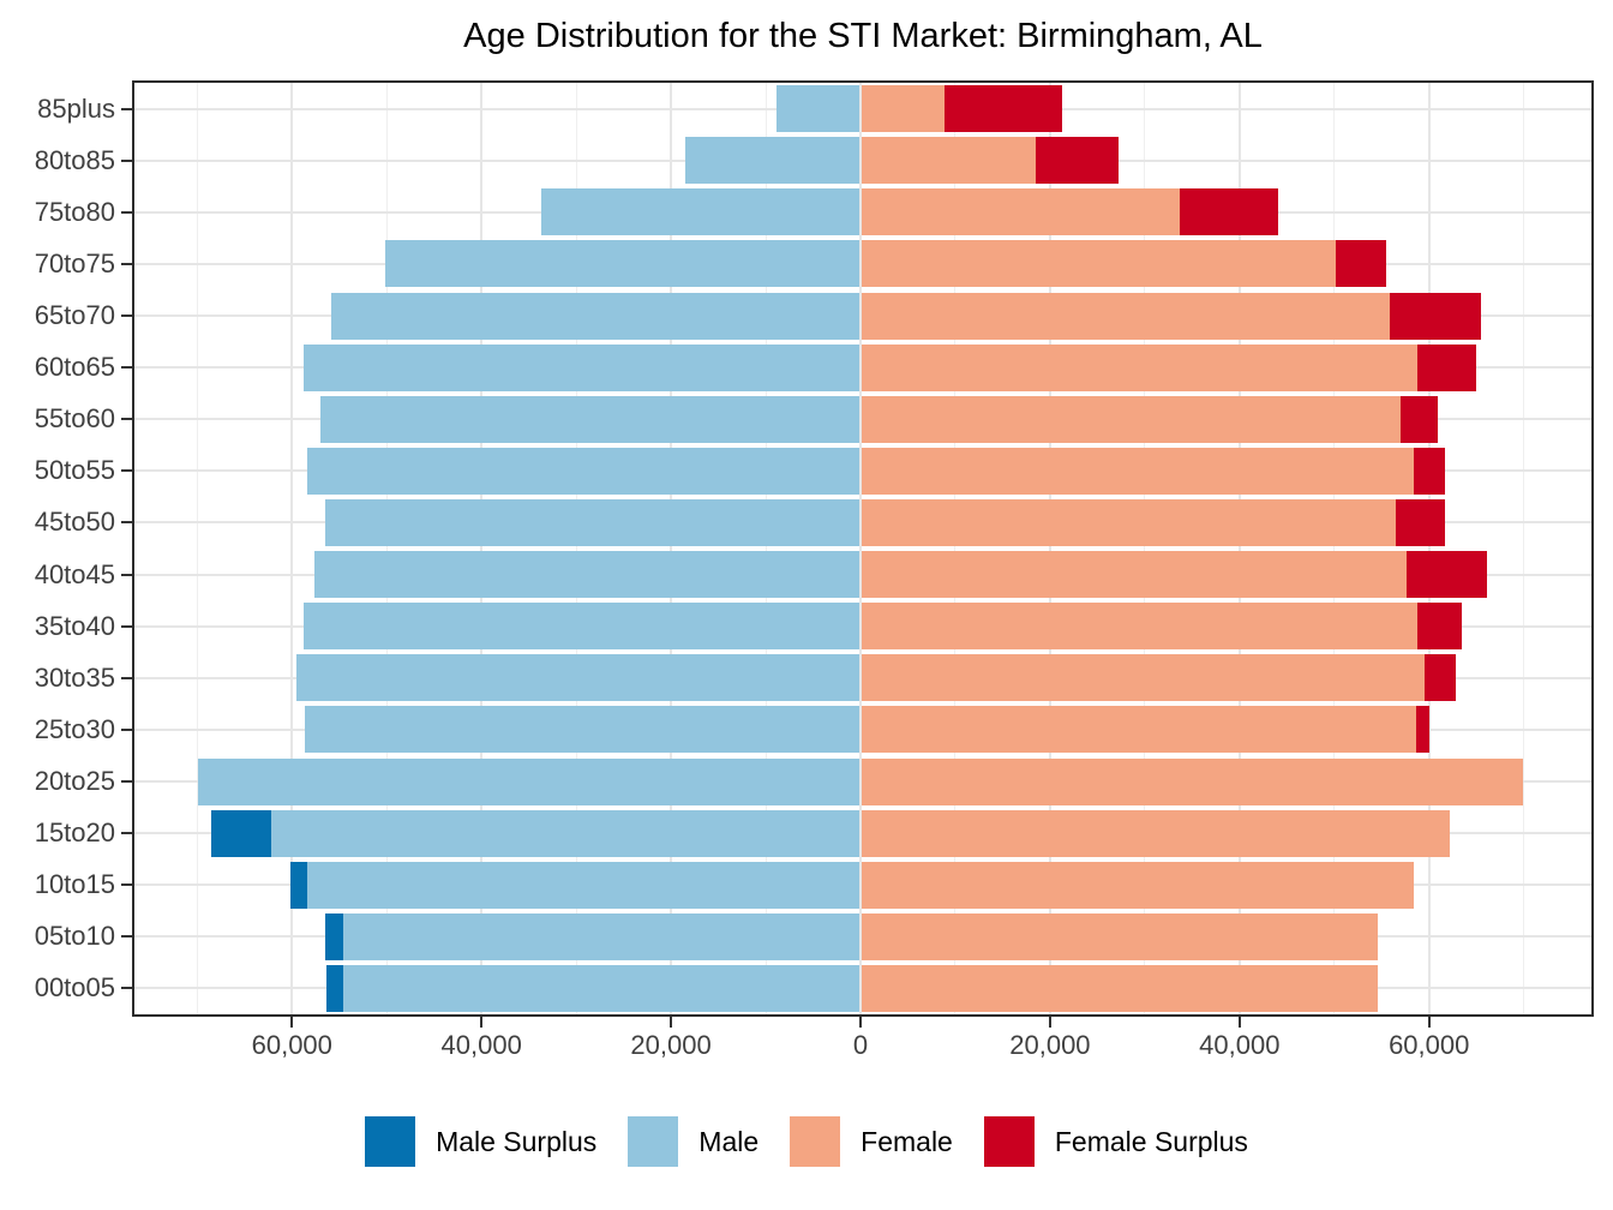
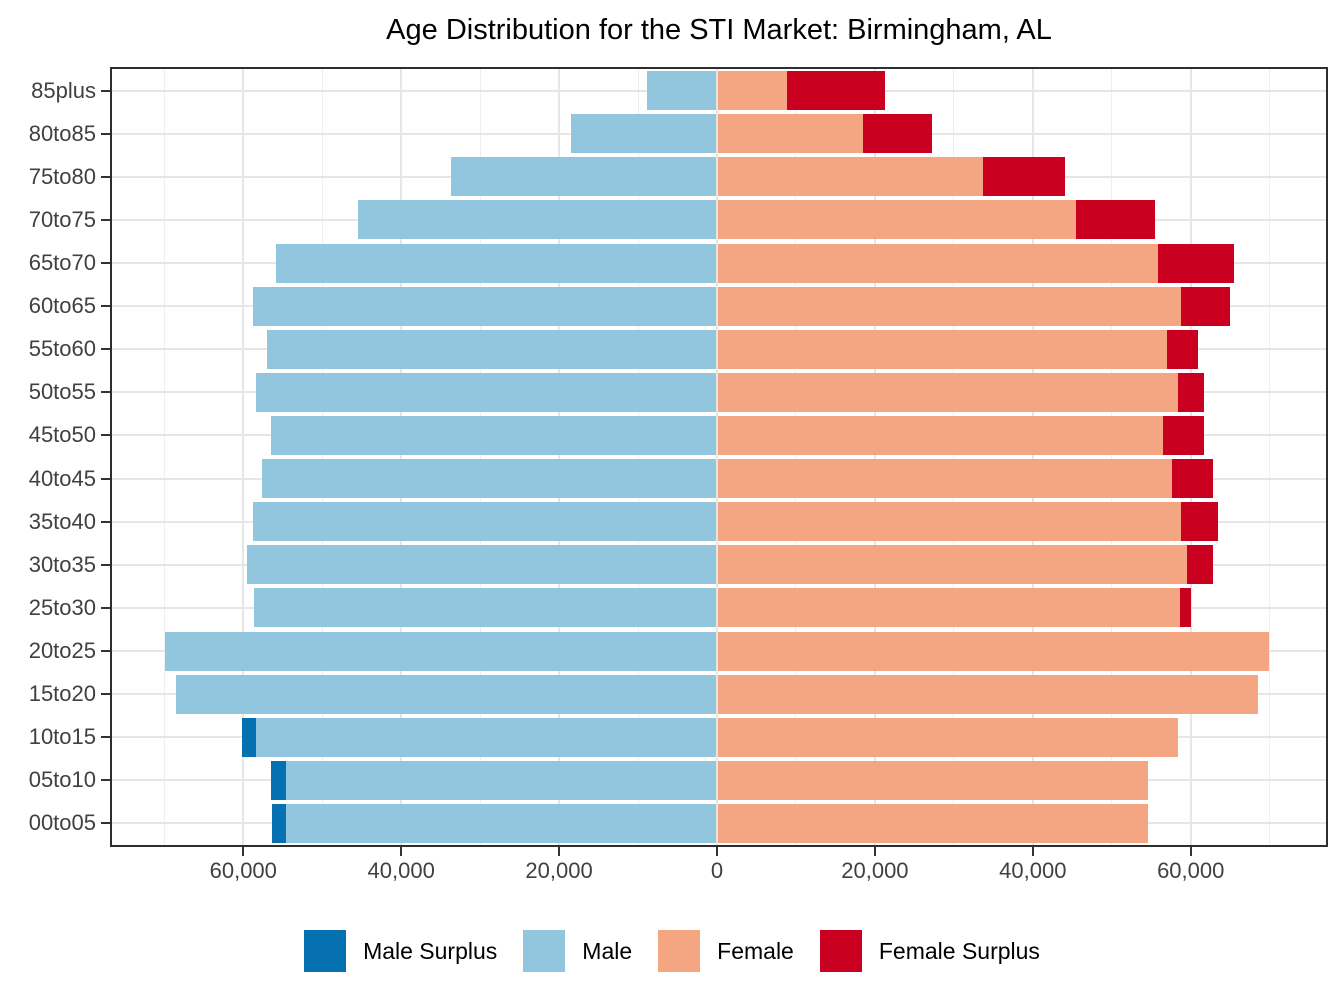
Male/70to75: 50000 -> 45000
Female/40to45: 66000 -> 63000
Female/15to20: 62000 -> 68000
